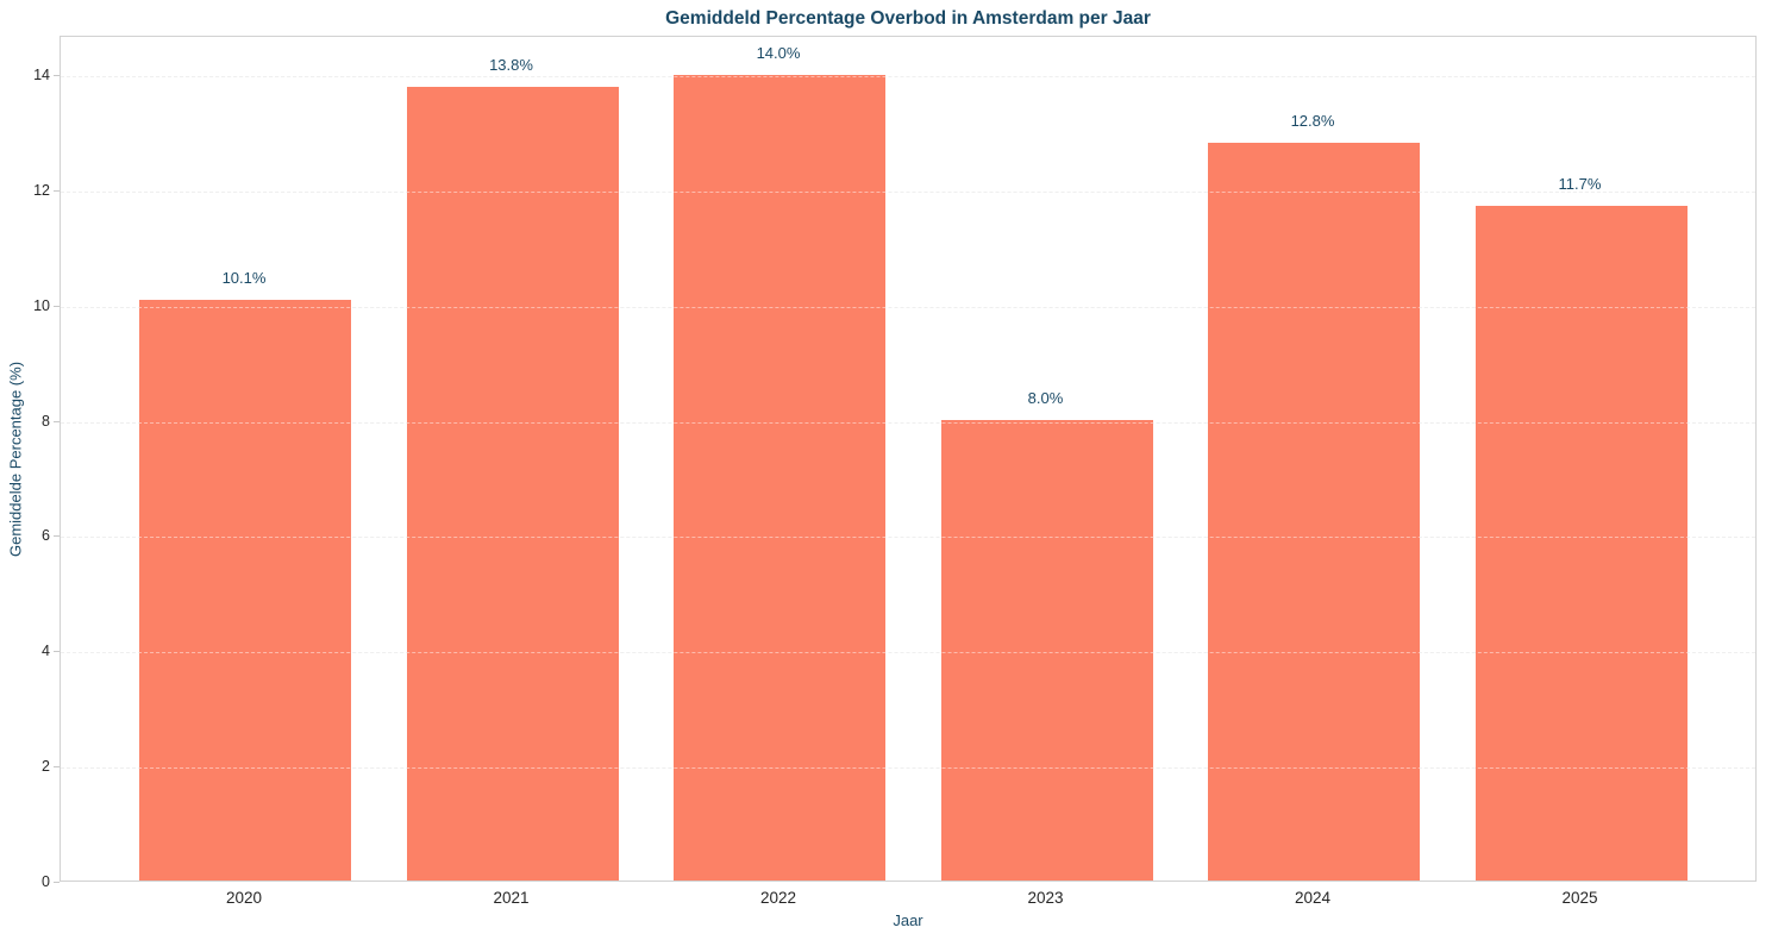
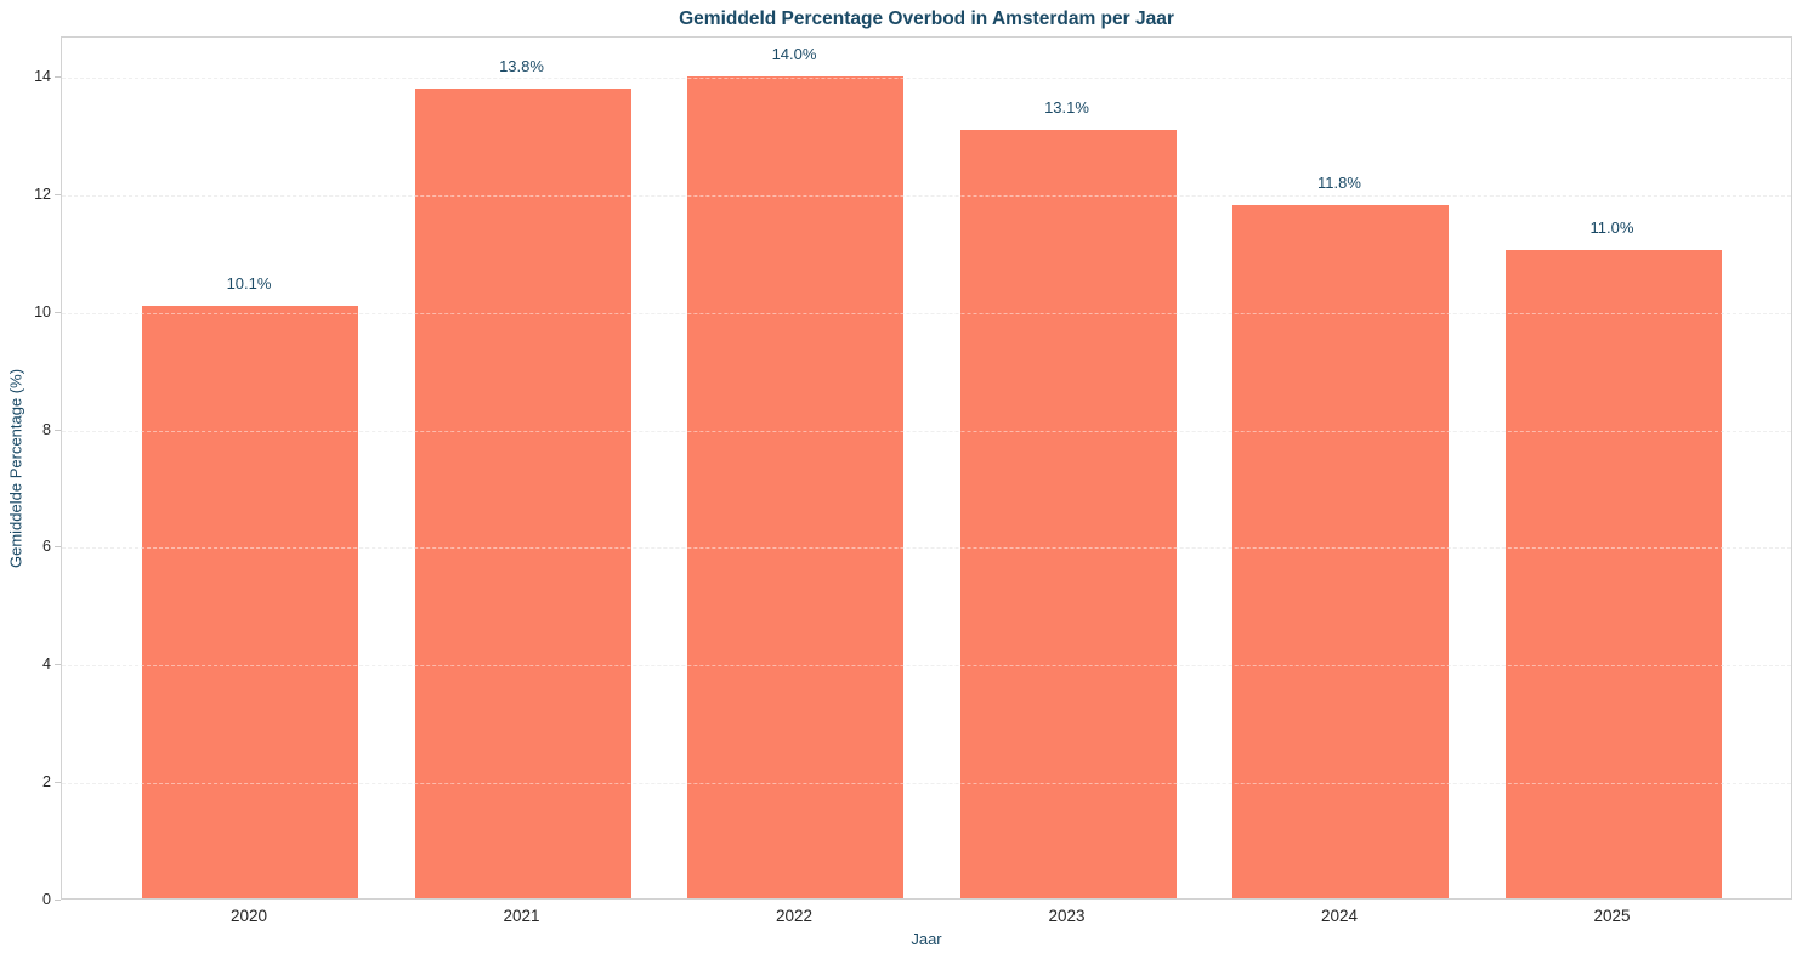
2023: 8.0% -> 13.1%
2024: 12.8% -> 11.8%
2025: 11.7% -> 11.0%
